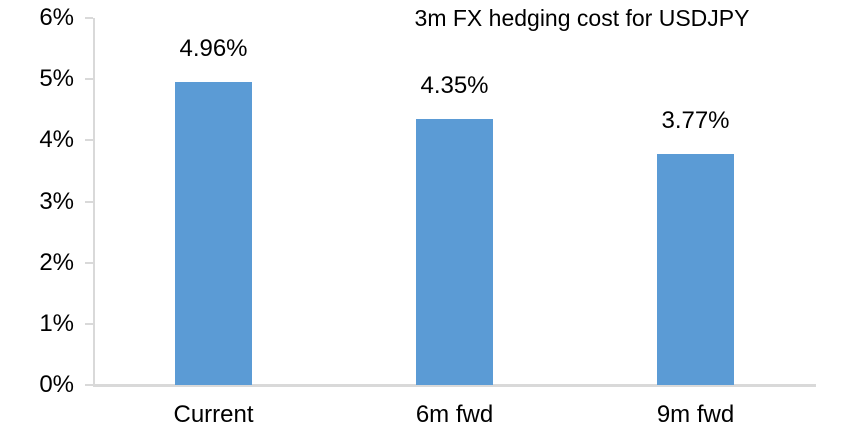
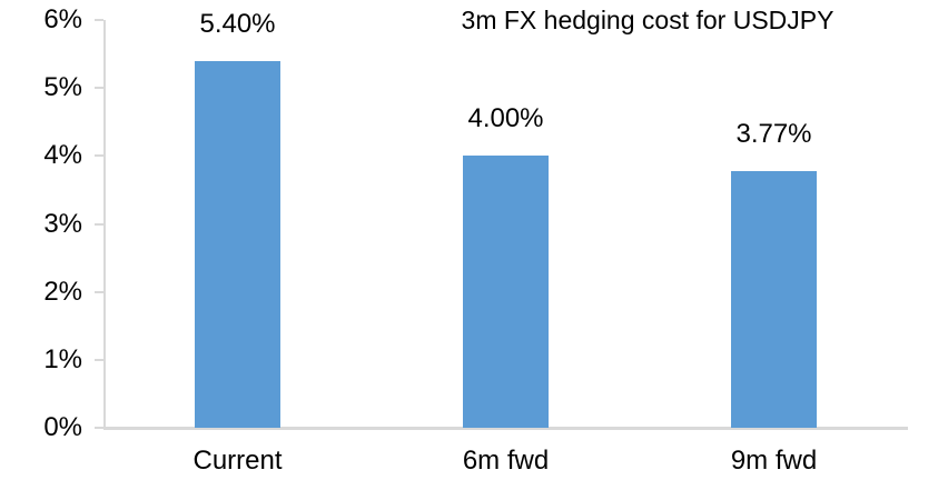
Current: 4.96% -> 5.40%
6m fwd: 4.35% -> 4.00%
